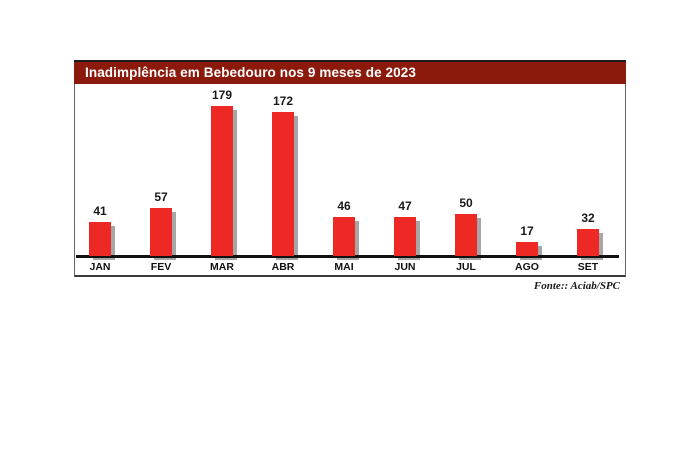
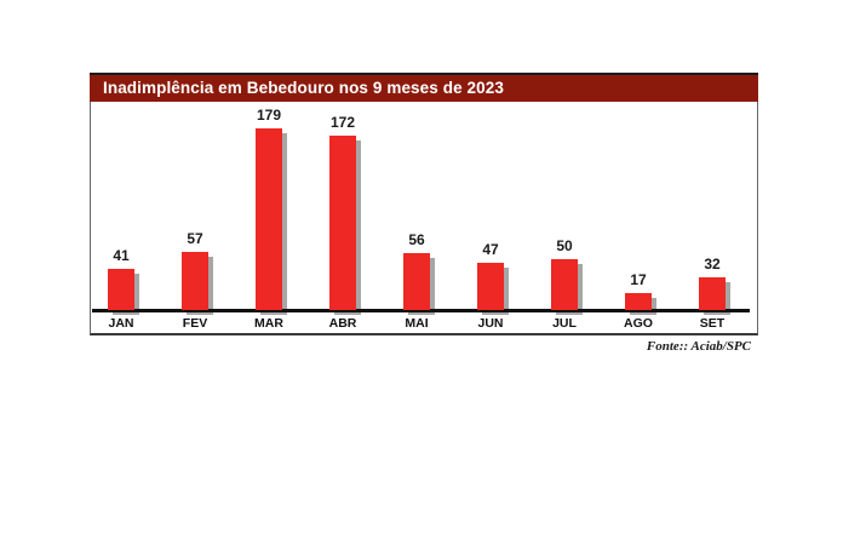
MAI: 46 -> 56
